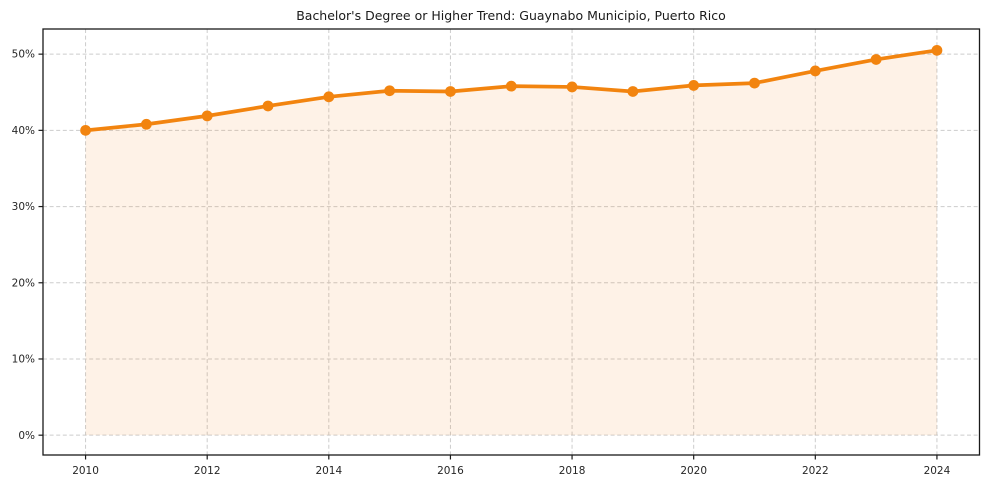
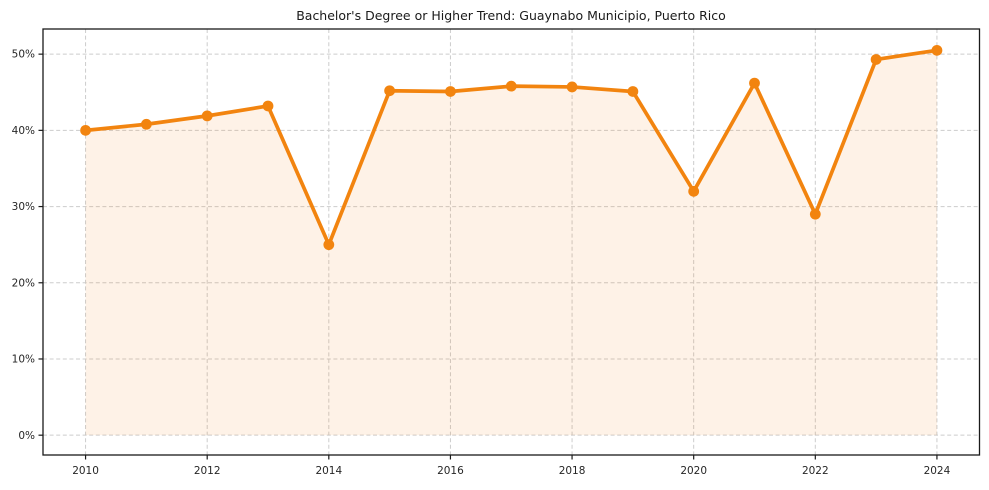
2014: 44% -> 25%
2020: 46% -> 32%
2022: 48% -> 29%
